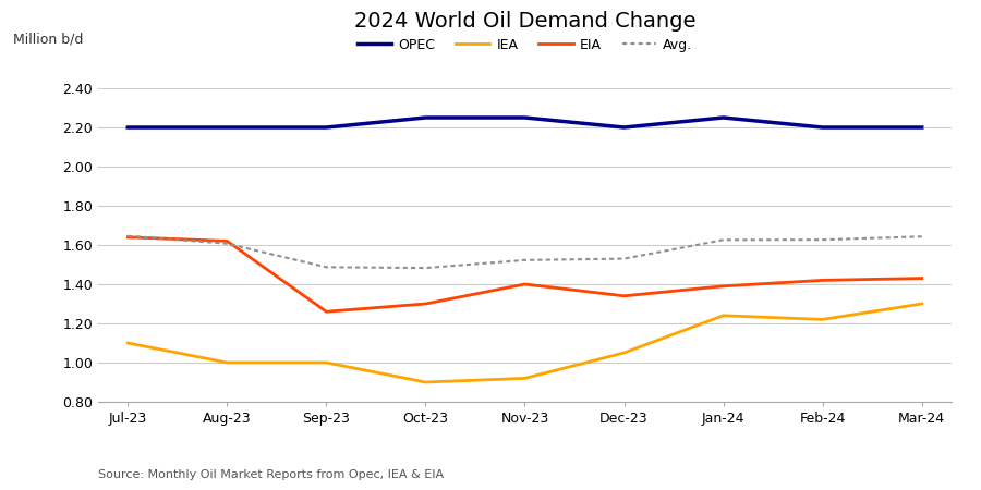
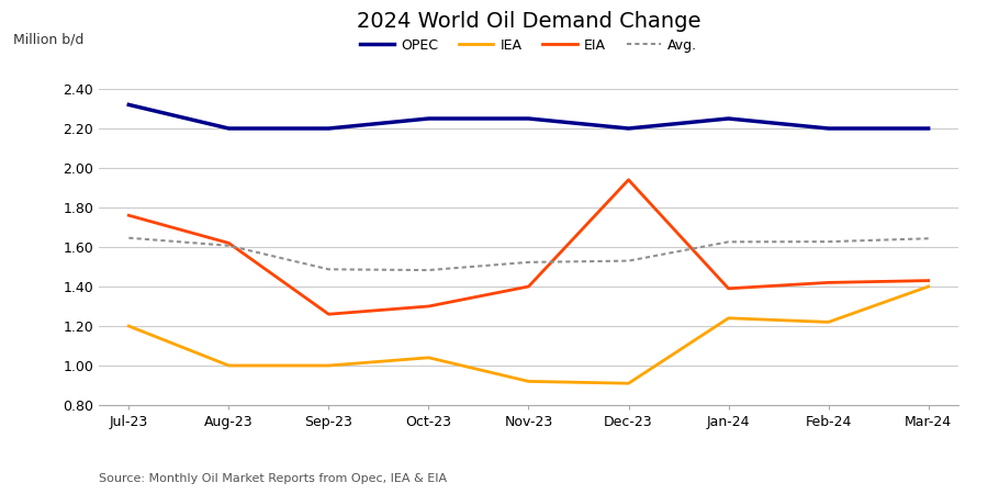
OPEC/Jul-23: 2.20 -> 2.32
IEA/Jul-23: 1.10 -> 1.20
EIA/Jul-23: 1.64 -> 1.76
IEA/Oct-23: 0.90 -> 1.04
IEA/Dec-23: 1.05 -> 0.91
EIA/Dec-23: 1.34 -> 1.94
IEA/Mar-24: 1.30 -> 1.40
